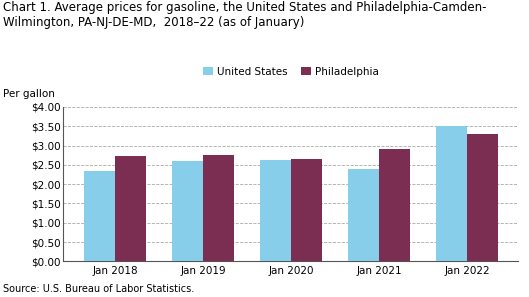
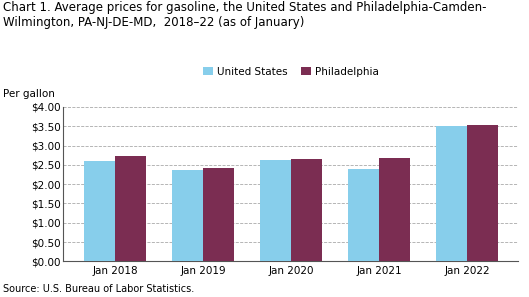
United States/Jan 2018: $2.35 -> $2.60
United States/Jan 2019: $2.60 -> $2.36
Philadelphia/Jan 2019: $2.75 -> $2.42
Philadelphia/Jan 2021: $2.90 -> $2.67
Philadelphia/Jan 2022: $3.30 -> $3.54
